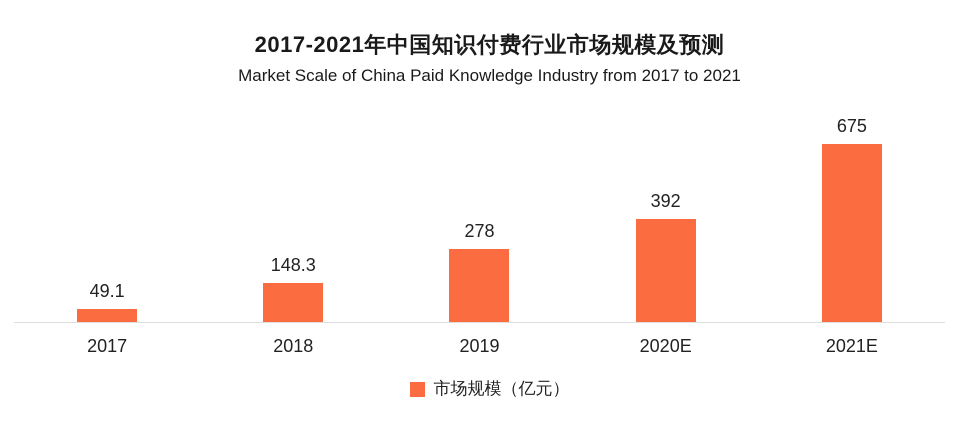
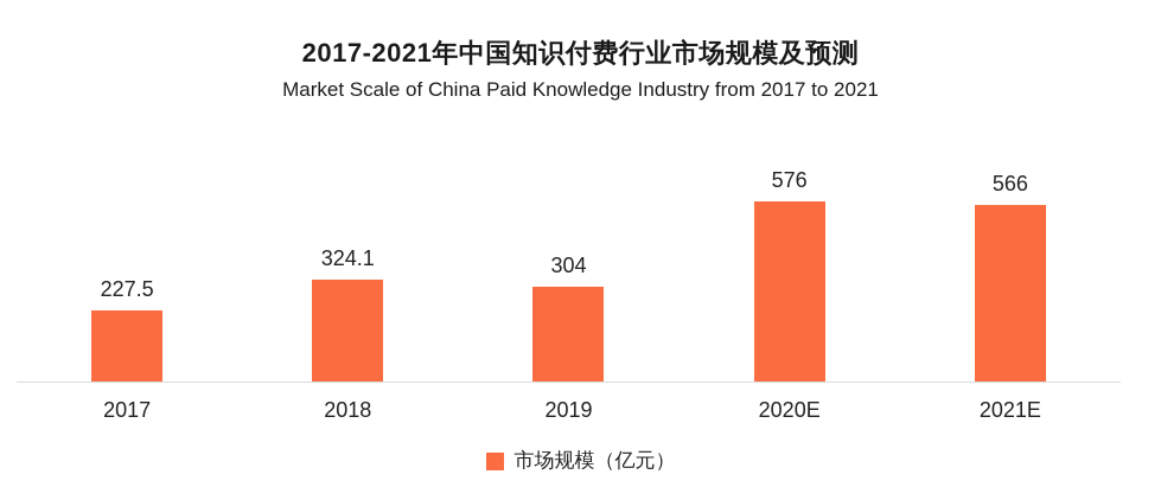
2017: 49.1 -> 227.5
2018: 148.3 -> 324.1
2019: 278 -> 304
2020E: 392 -> 576
2021E: 675 -> 566
